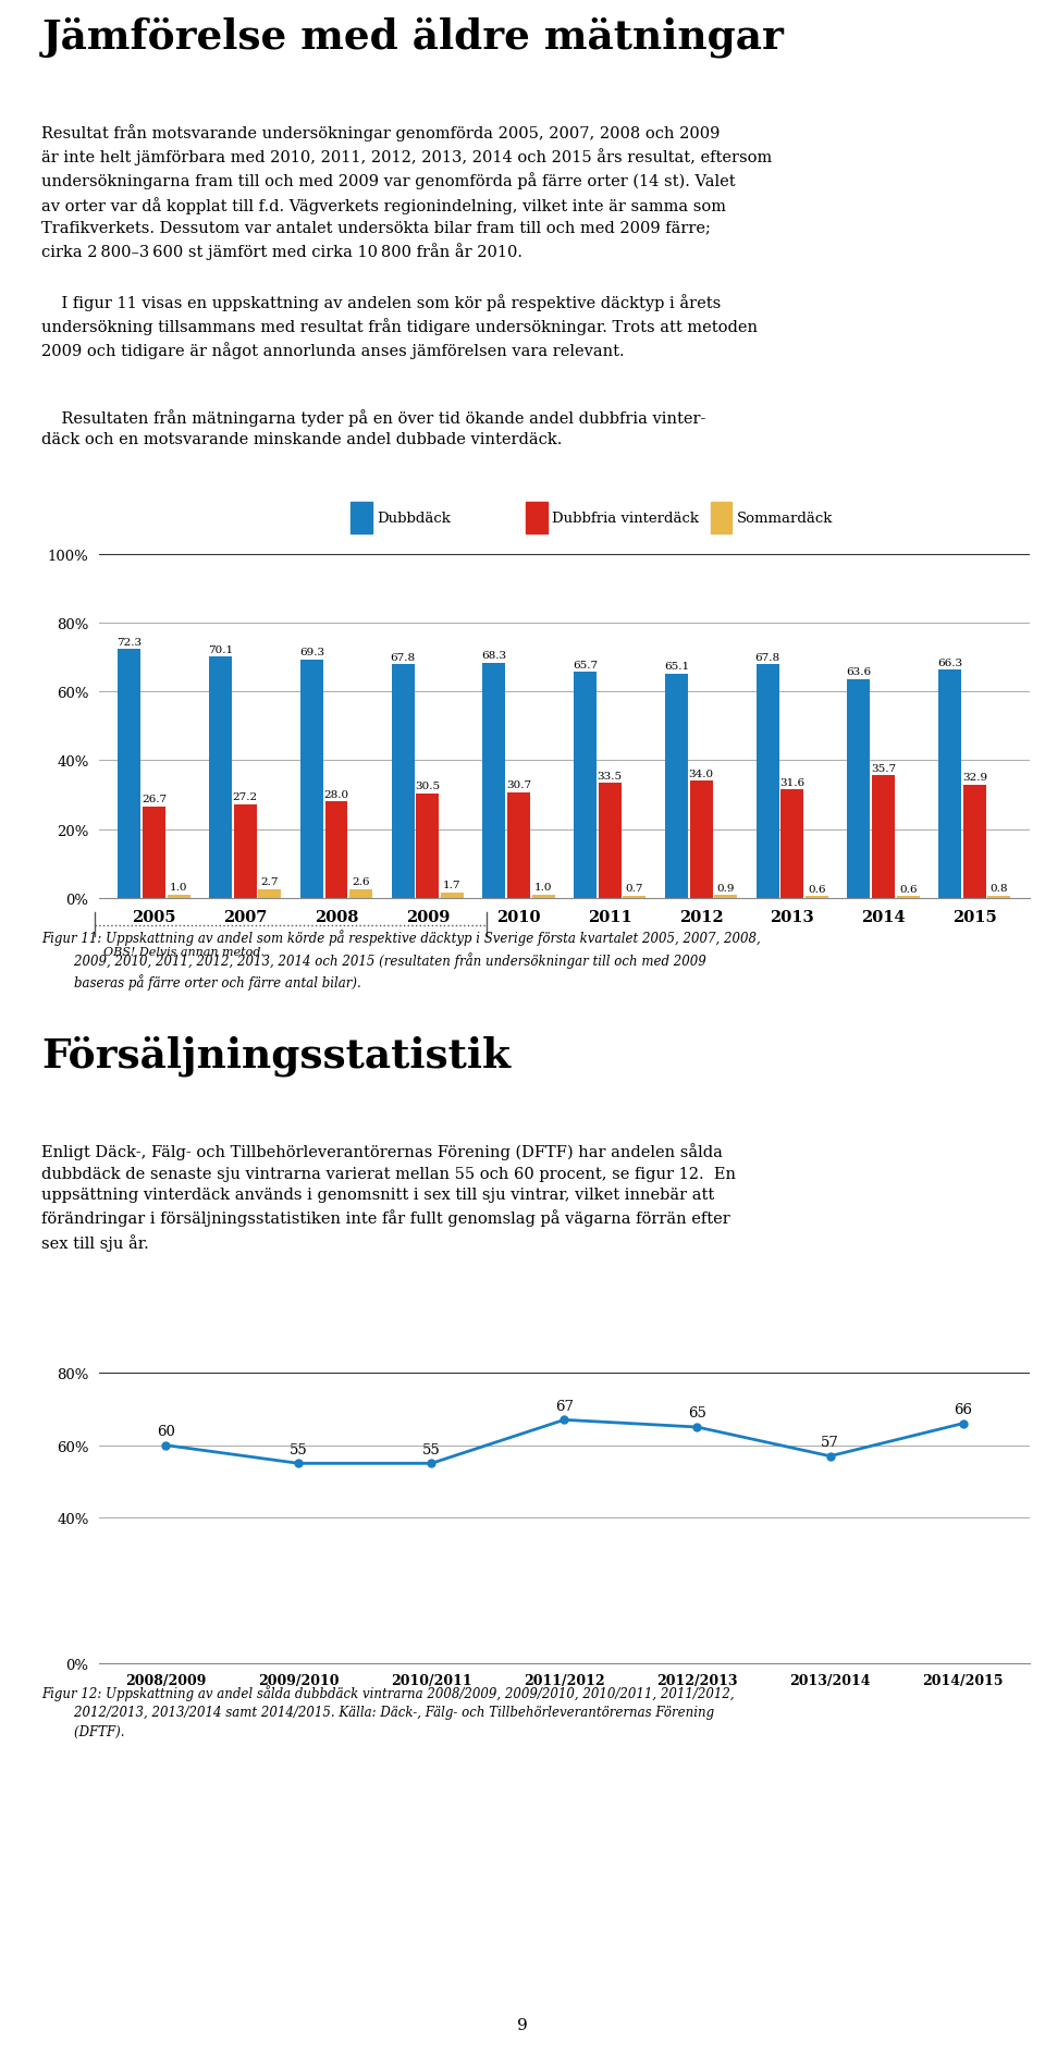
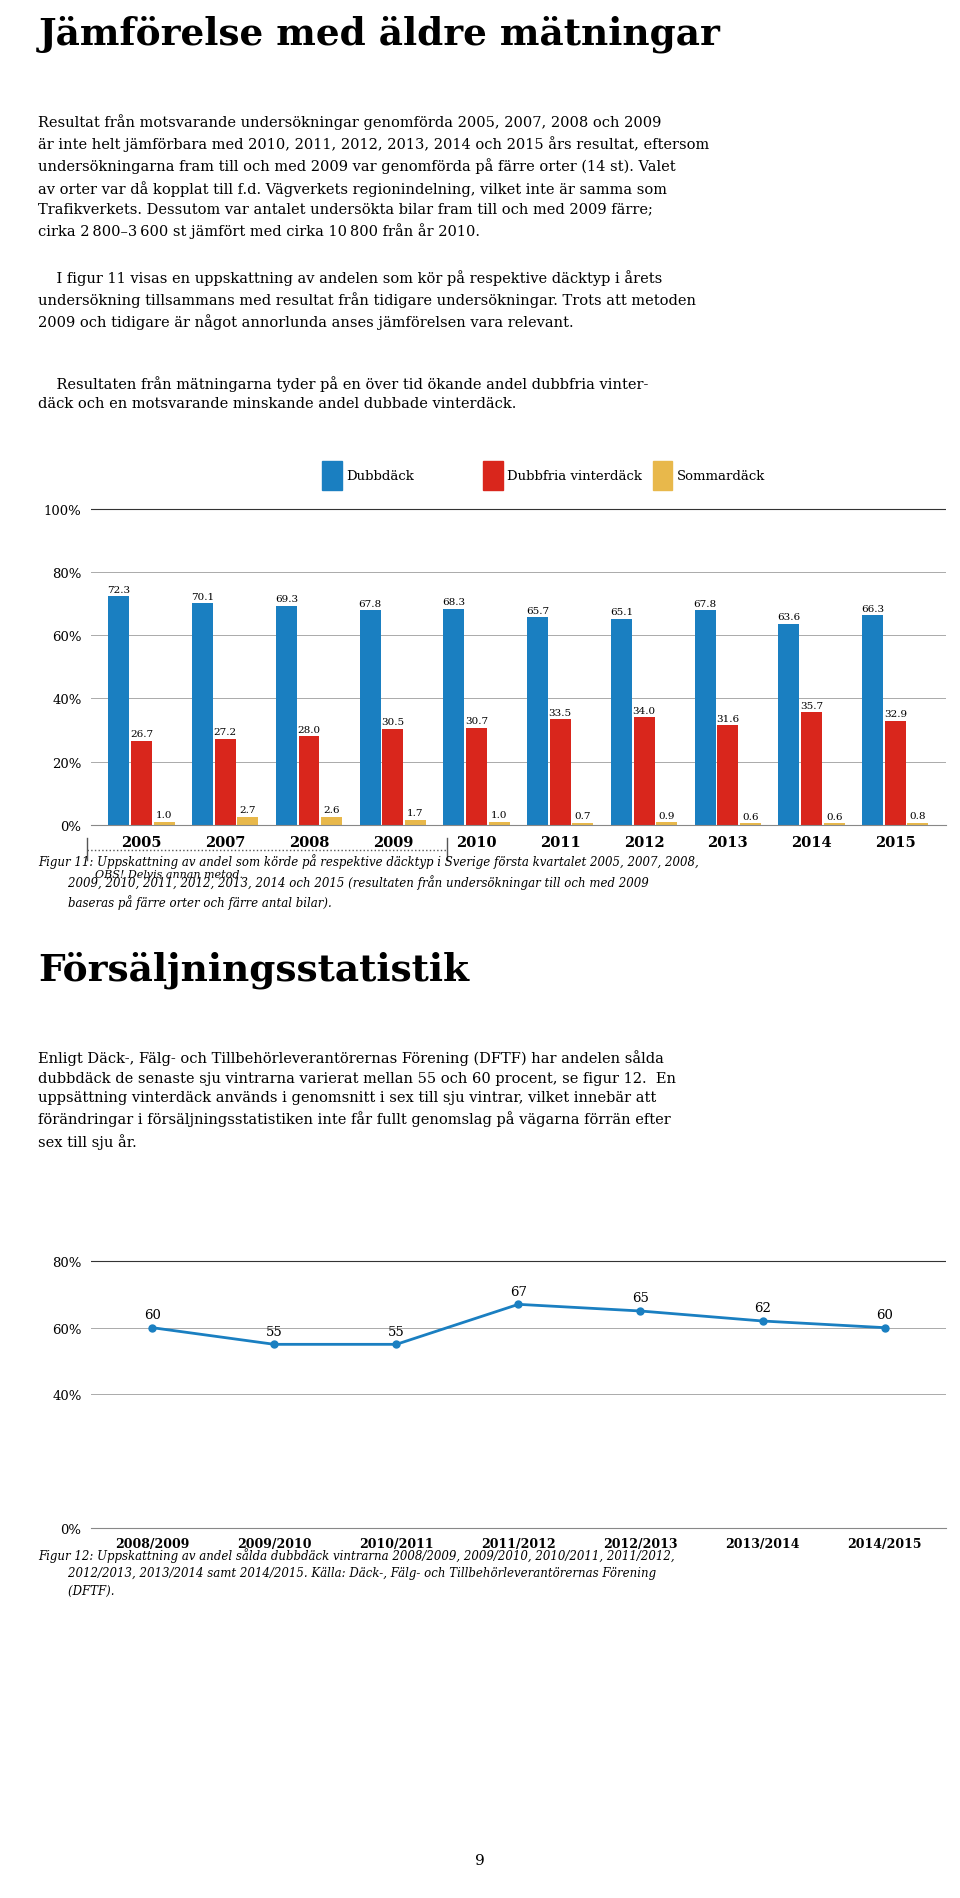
2013/2014: 57 -> 62
2014/2015: 66 -> 60
